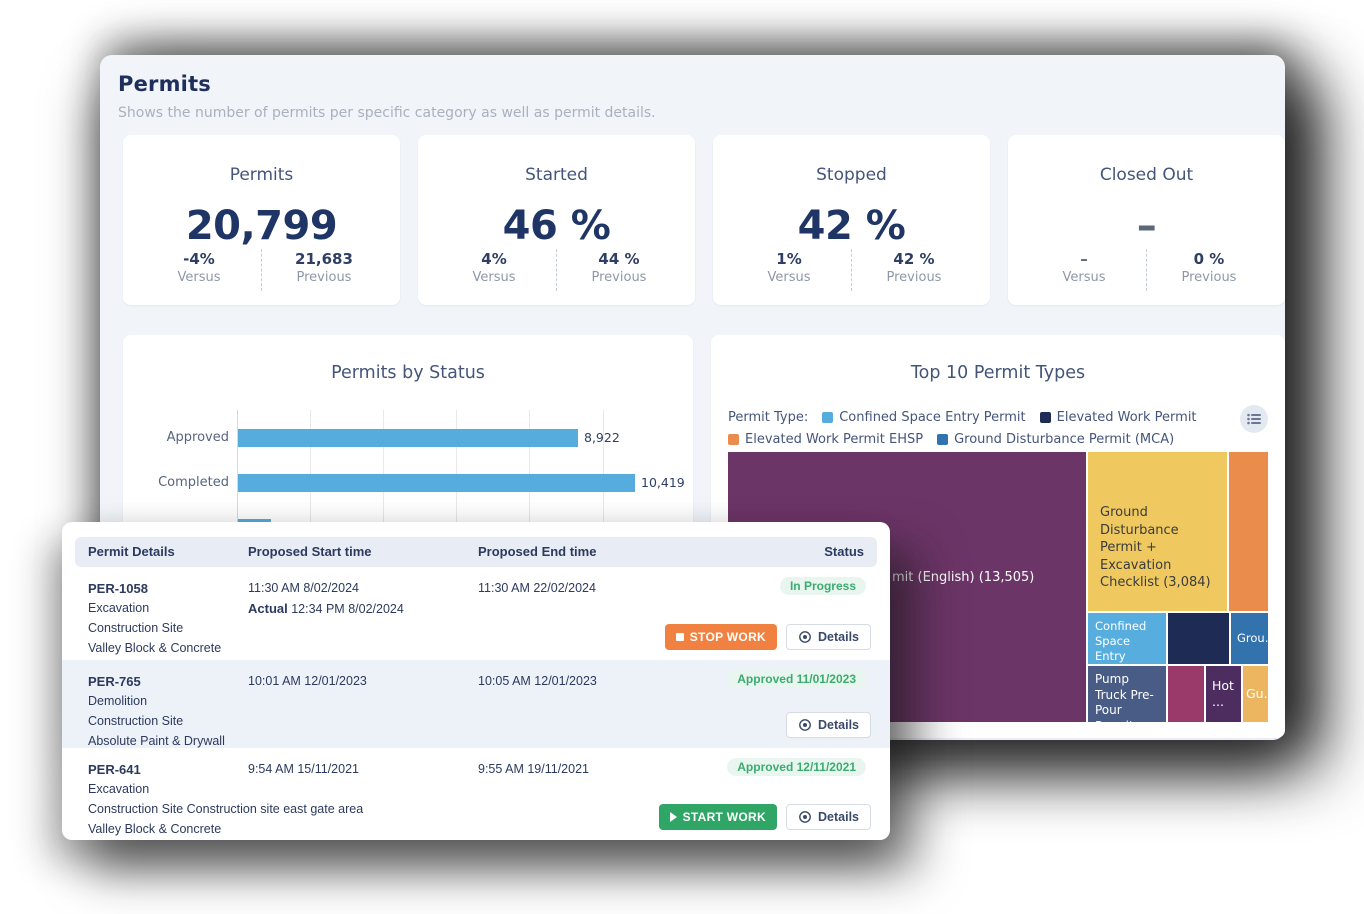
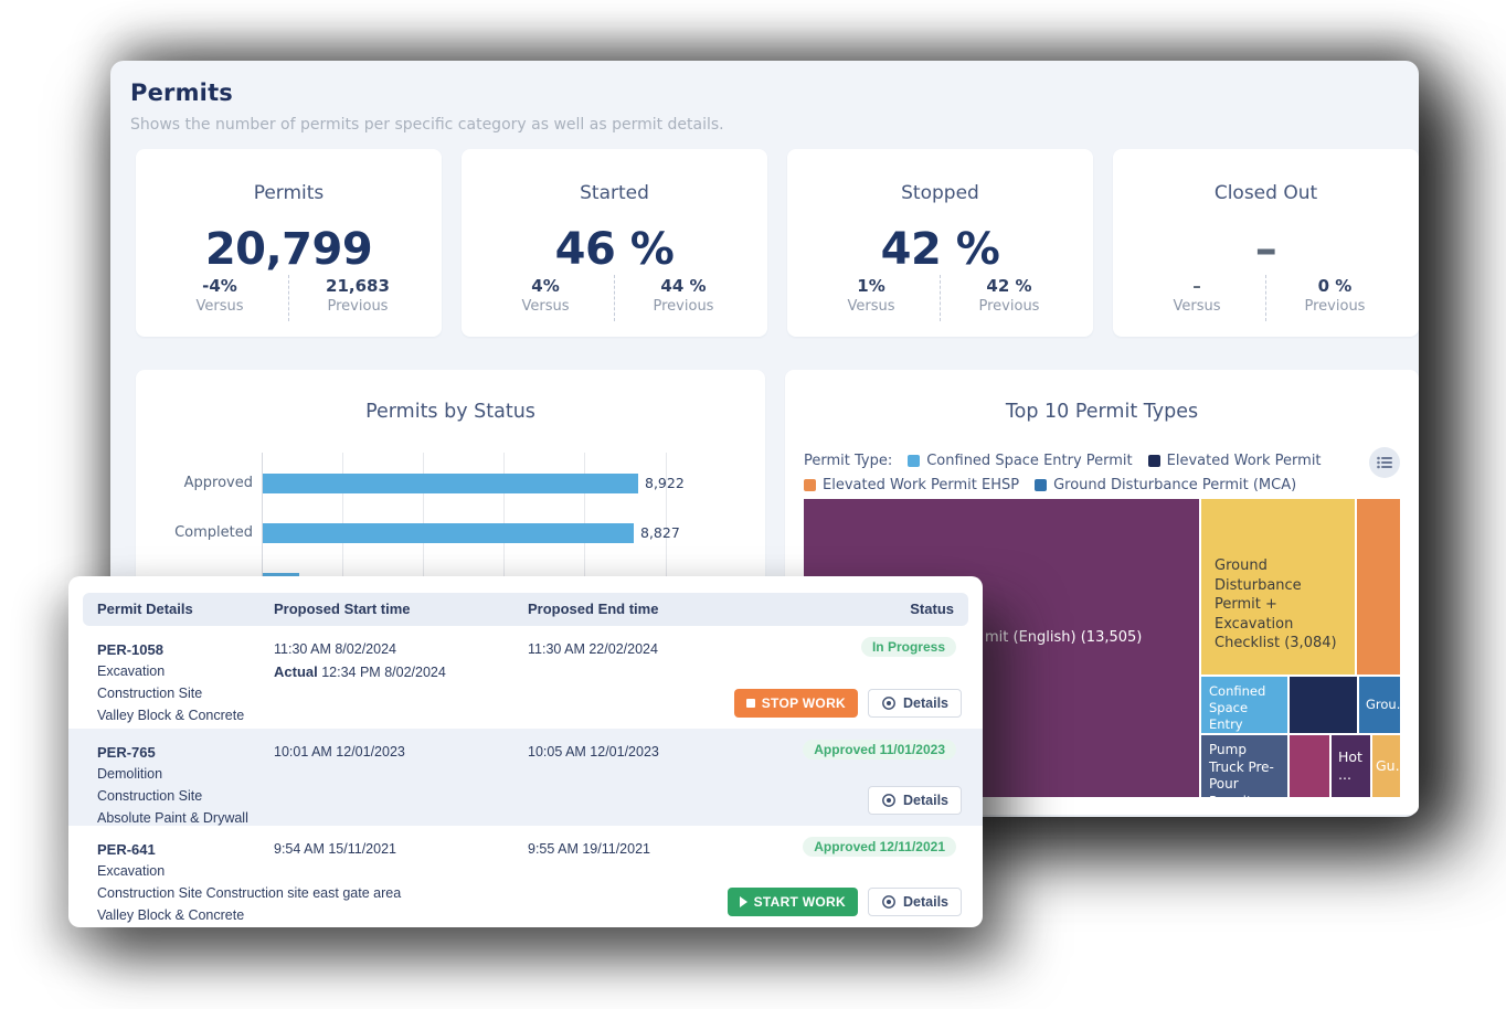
Permits by Status/Completed: 10,419 -> 8,827
